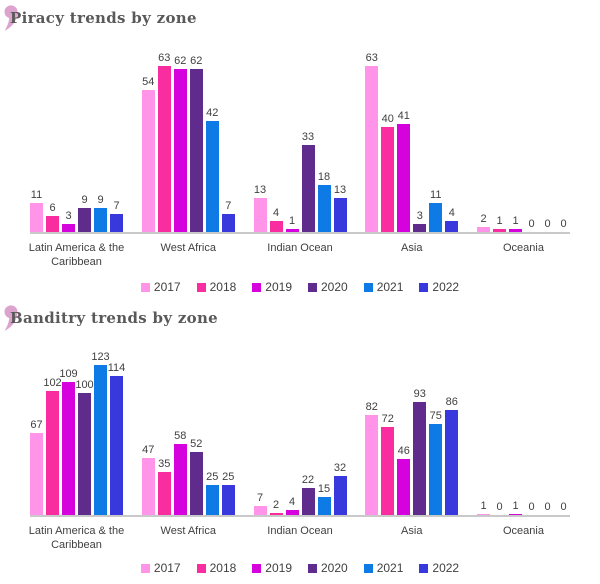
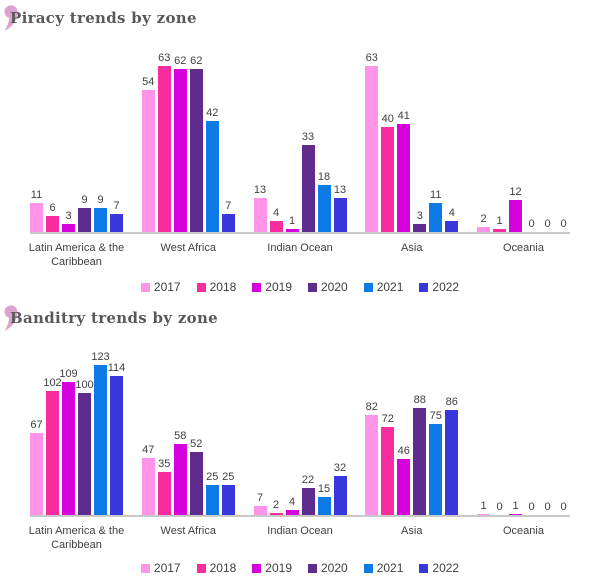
Piracy trends by zone/2019/Oceania: 1 -> 12
Banditry trends by zone/2020/Asia: 93 -> 88
